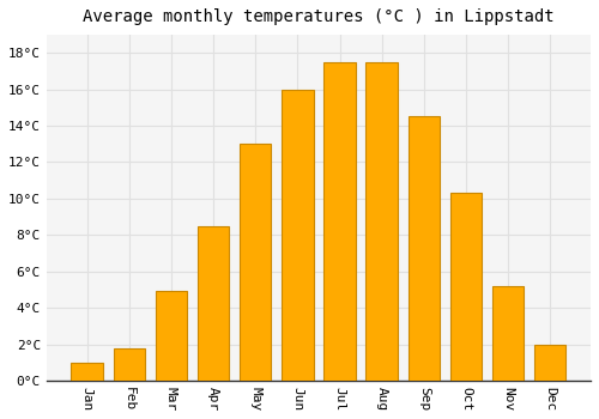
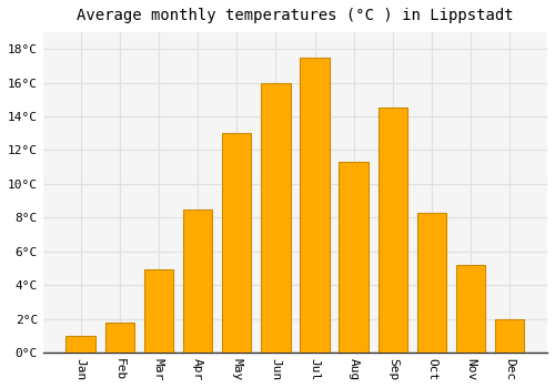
Aug: 17.5°C -> 11.3°C
Oct: 10.3°C -> 8.3°C
